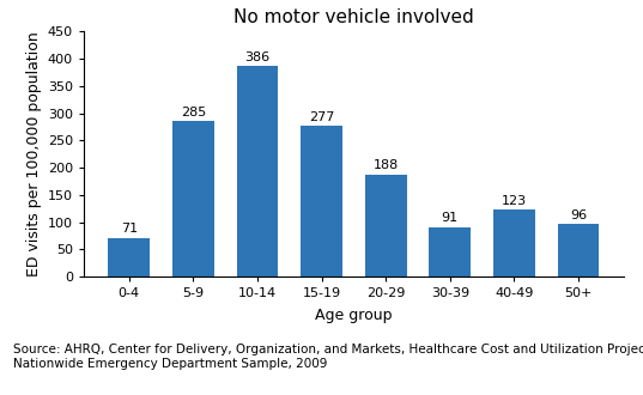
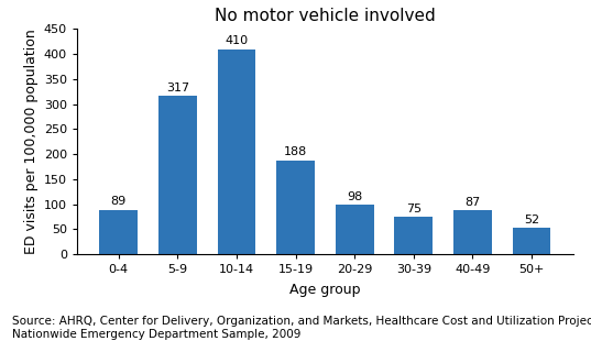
0-4: 71 -> 89
5-9: 285 -> 317
10-14: 386 -> 410
15-19: 277 -> 188
20-29: 188 -> 98
30-39: 91 -> 75
40-49: 123 -> 87
50+: 96 -> 52
